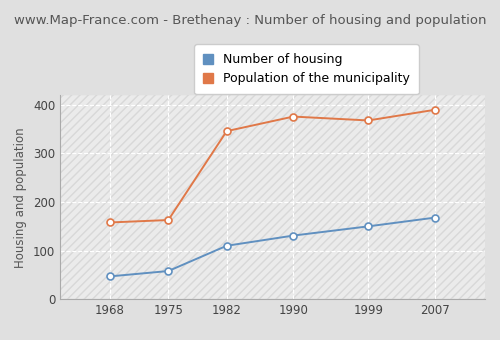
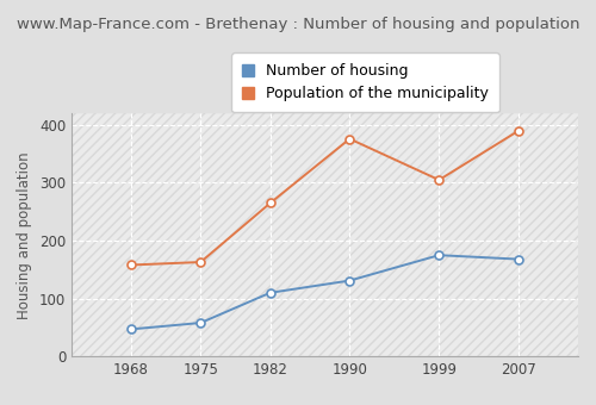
Population of the municipality/1982: 346 -> 265
Number of housing/1999: 150 -> 175
Population of the municipality/1999: 368 -> 305
